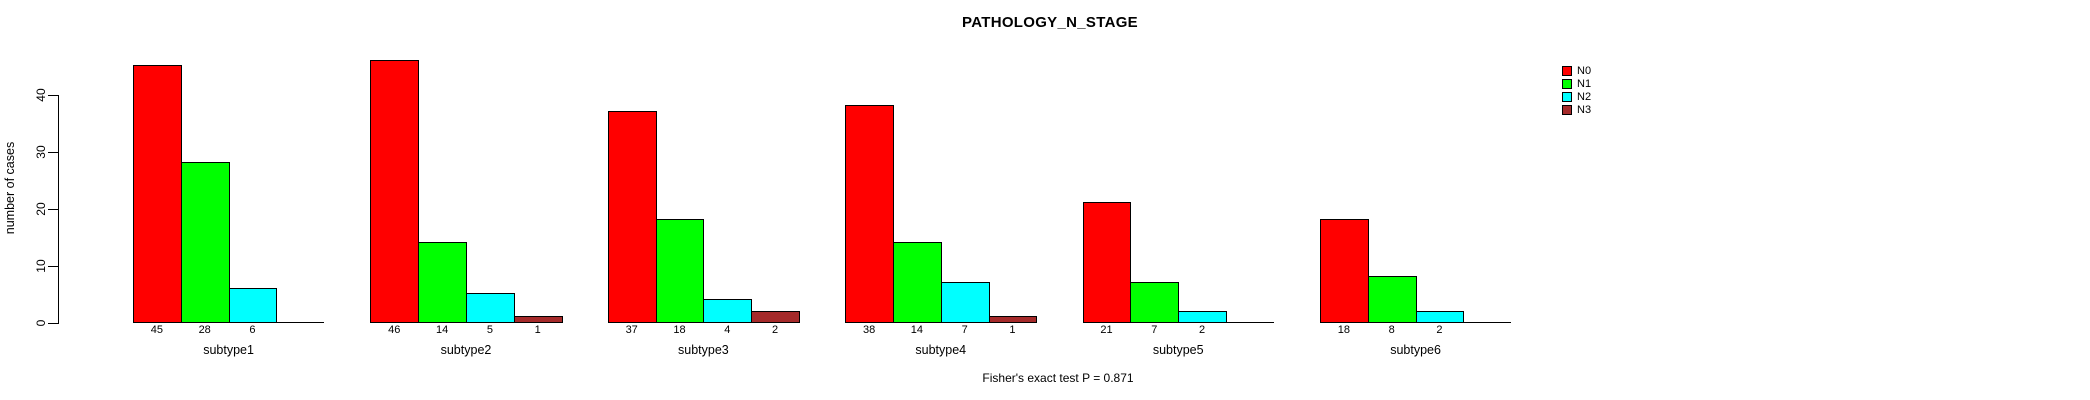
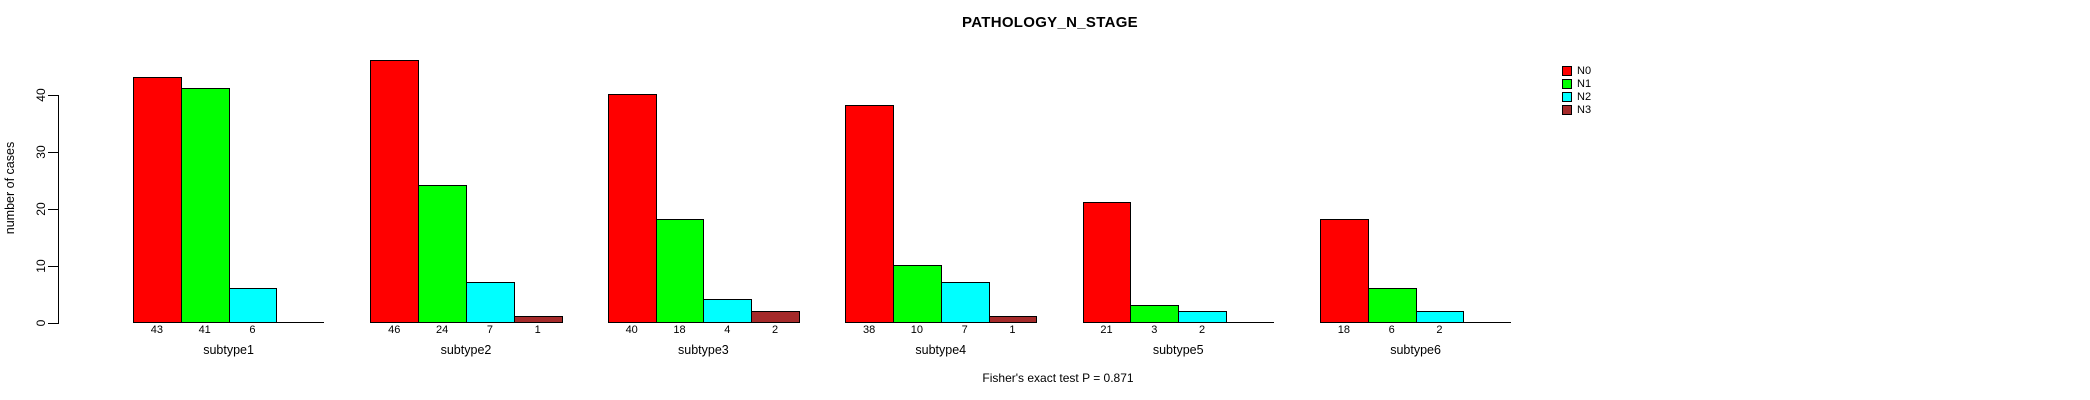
N0/subtype1: 45 -> 43
N1/subtype1: 28 -> 41
N1/subtype2: 14 -> 24
N2/subtype2: 5 -> 7
N0/subtype3: 37 -> 40
N1/subtype4: 14 -> 10
N1/subtype5: 7 -> 3
N1/subtype6: 8 -> 6
